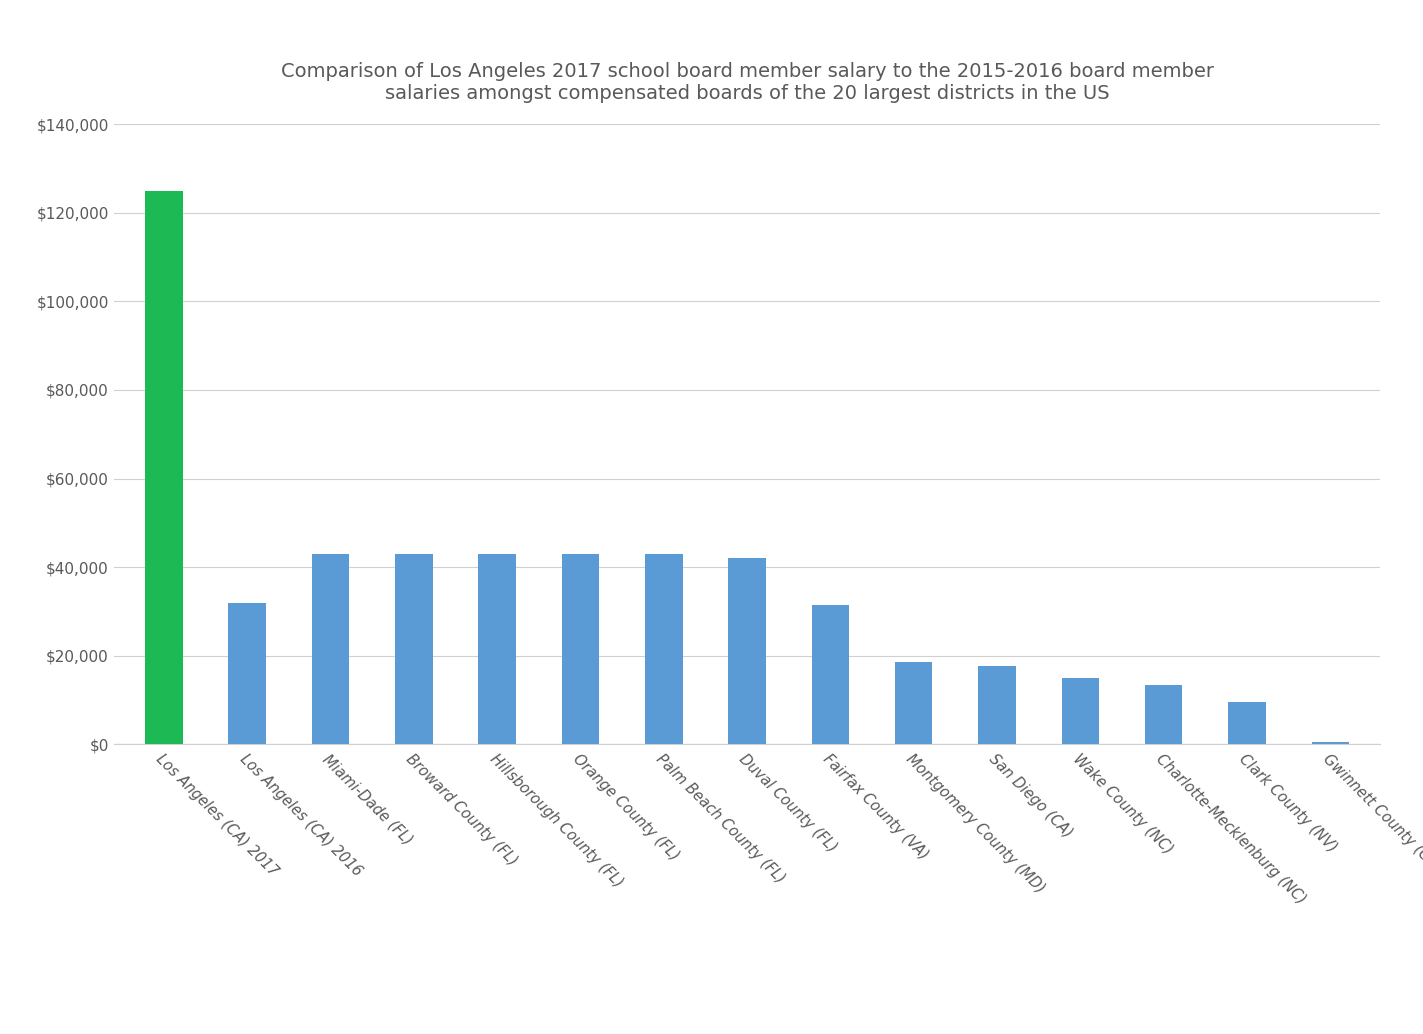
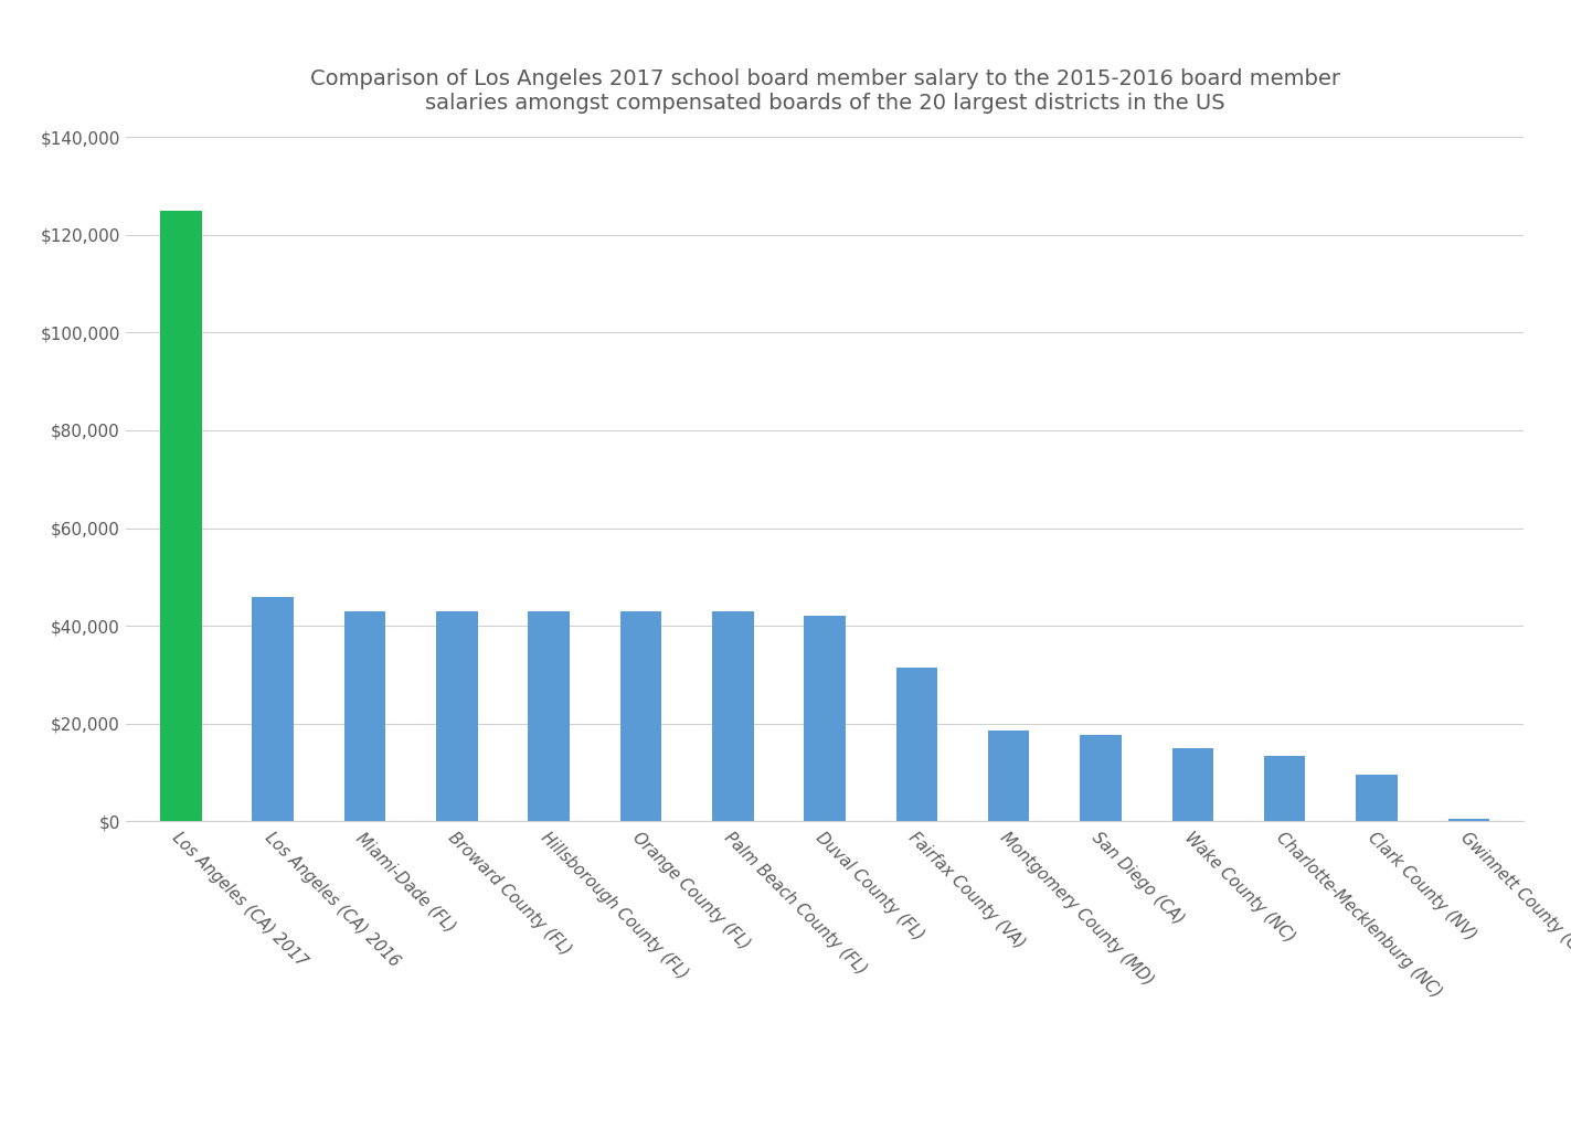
Los Angeles (CA) 2016: $32,000 -> $46,000
